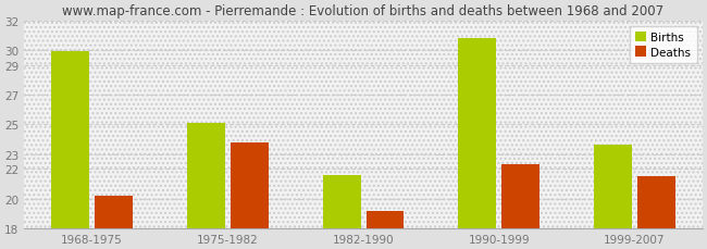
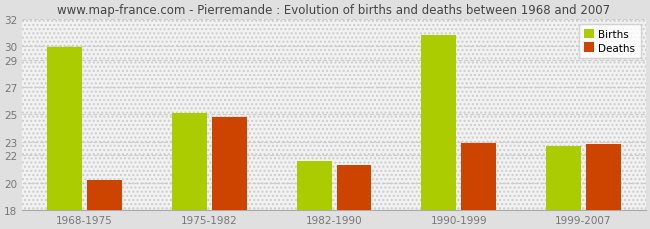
Deaths/1975-1982: 23.8 -> 24.8
Deaths/1982-1990: 19.2 -> 21.3
Deaths/1990-1999: 22.3 -> 22.9
Births/1999-2007: 23.6 -> 22.7
Deaths/1999-2007: 21.5 -> 22.8
